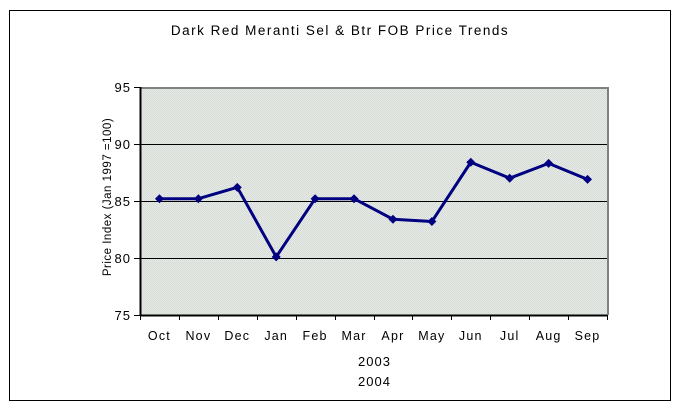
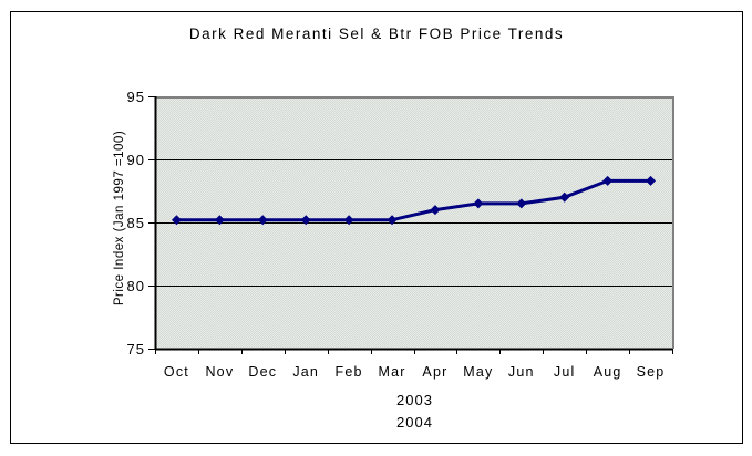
Dec: 86.2 -> 85.2
Jan: 80.1 -> 85.2
Apr: 83.4 -> 86.0
May: 83.2 -> 86.5
Jun: 88.4 -> 86.5
Sep: 86.9 -> 88.3
